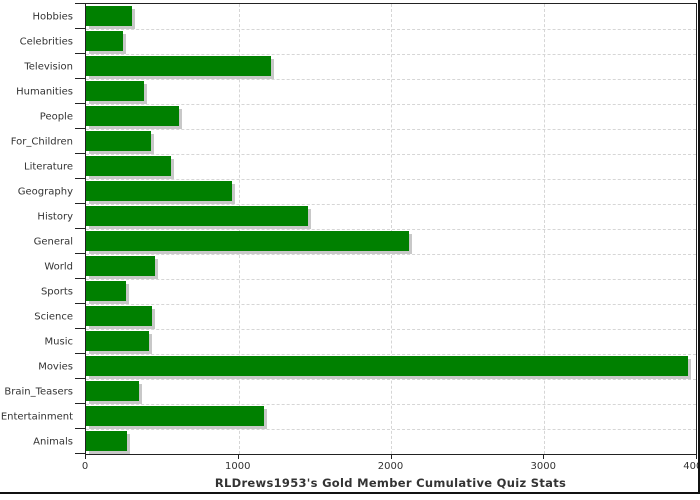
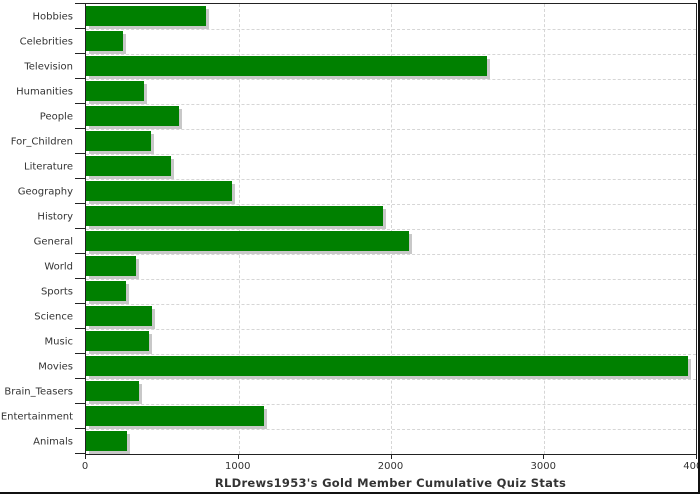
Hobbies: 300 -> 790
Television: 1210 -> 2630
History: 1460 -> 1950
World: 450 -> 330
